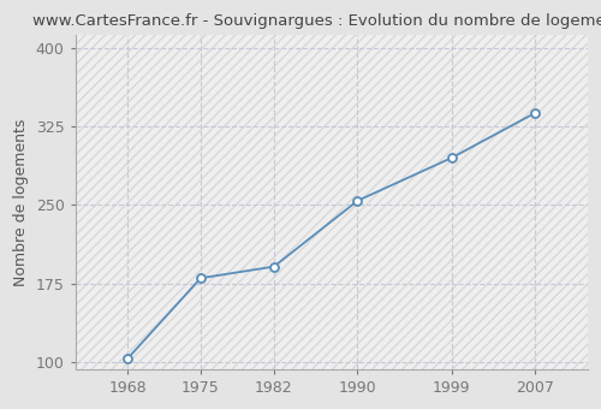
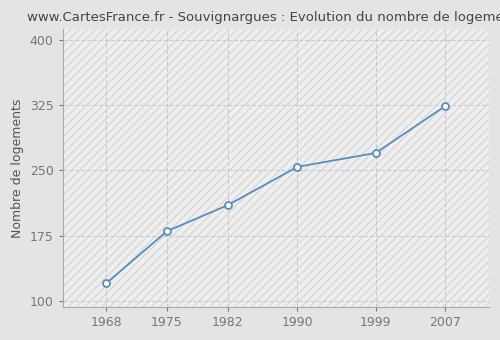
1968: 103 -> 120
1982: 191 -> 210
1999: 295 -> 270
2007: 338 -> 324
